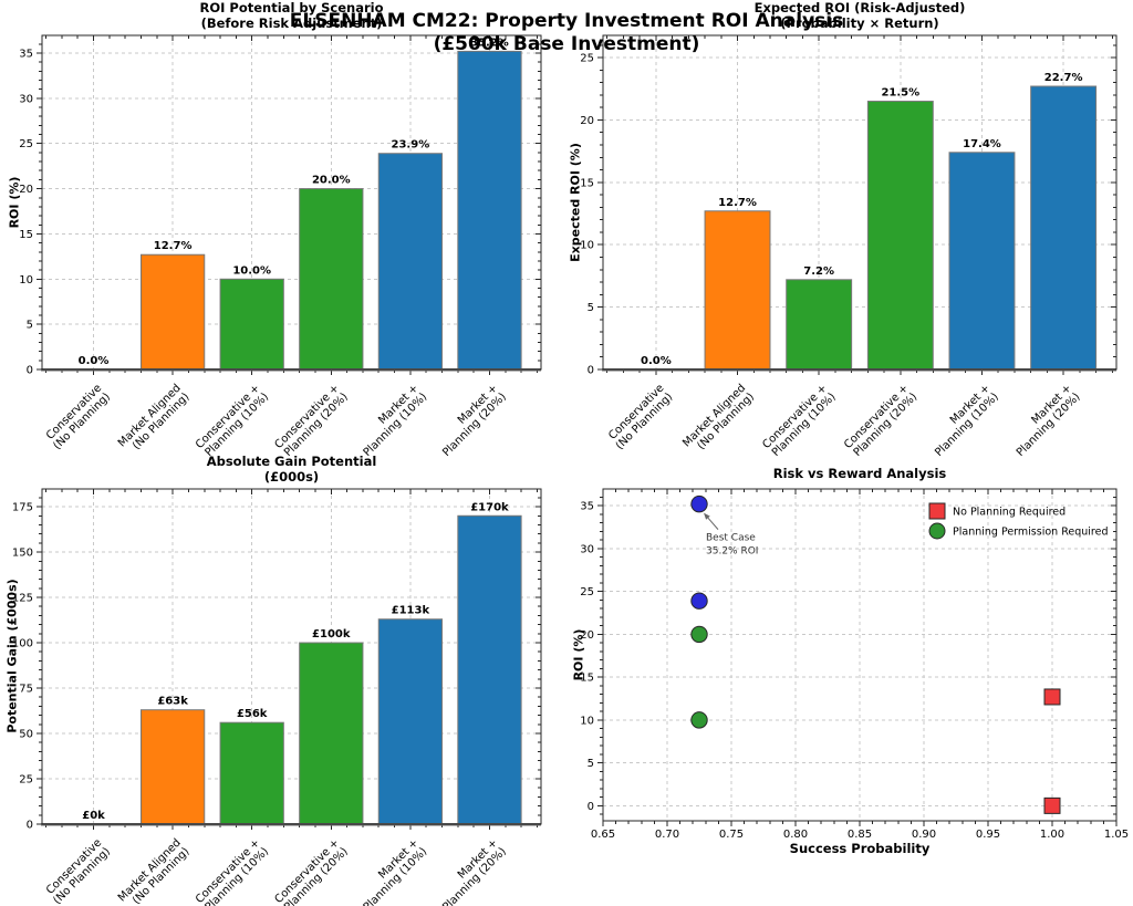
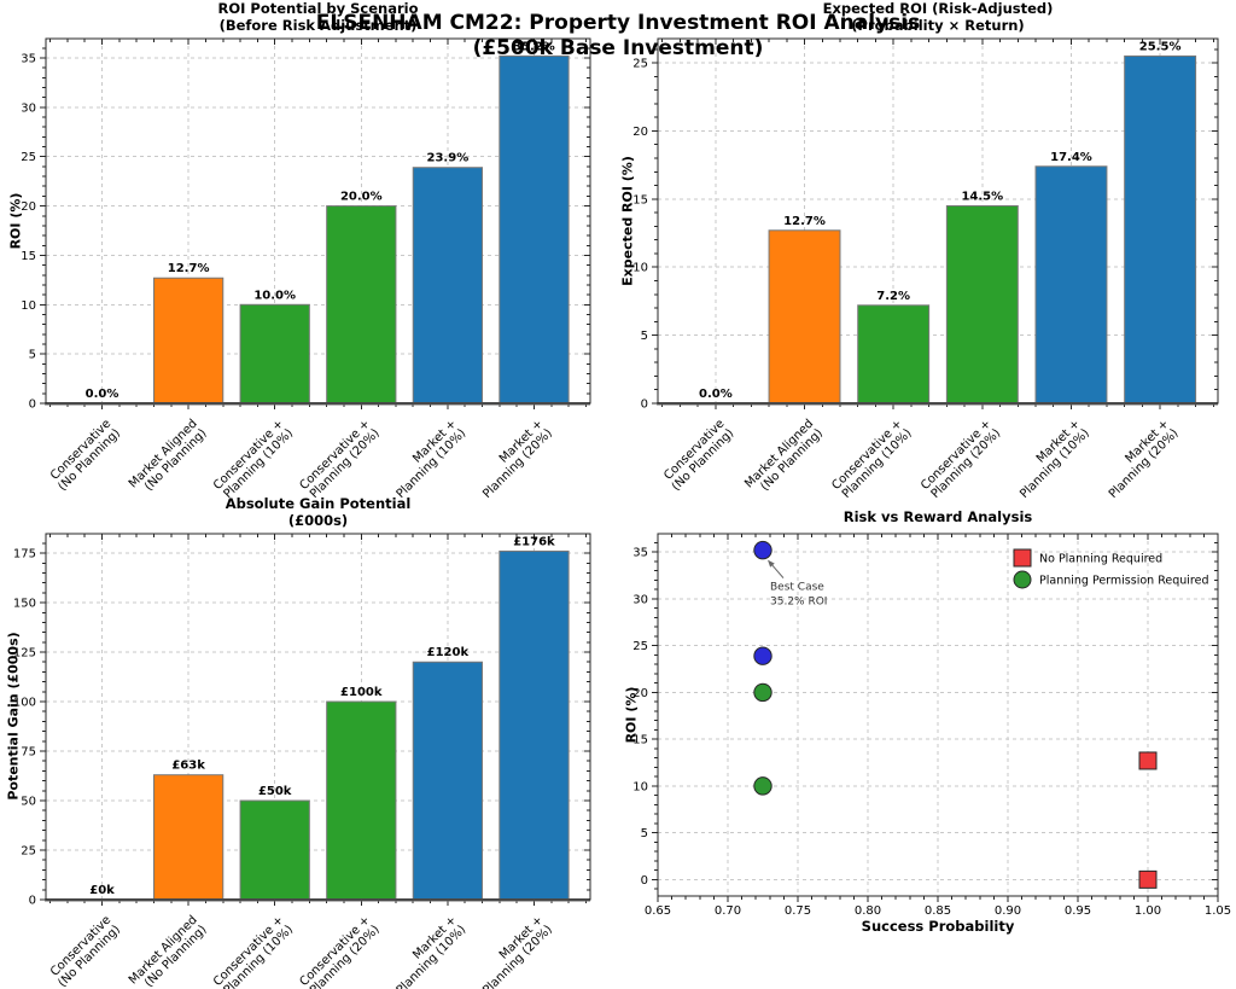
Expected ROI (Risk-Adjusted)/Conservative + Planning (20%): 21.5% -> 14.5%
Expected ROI (Risk-Adjusted)/Market + Planning (20%): 22.7% -> 25.5%
Absolute Gain Potential/Conservative + Planning (10%): £56k -> £50k
Absolute Gain Potential/Market + Planning (10%): £113k -> £120k
Absolute Gain Potential/Market + Planning (20%): £170k -> £176k
